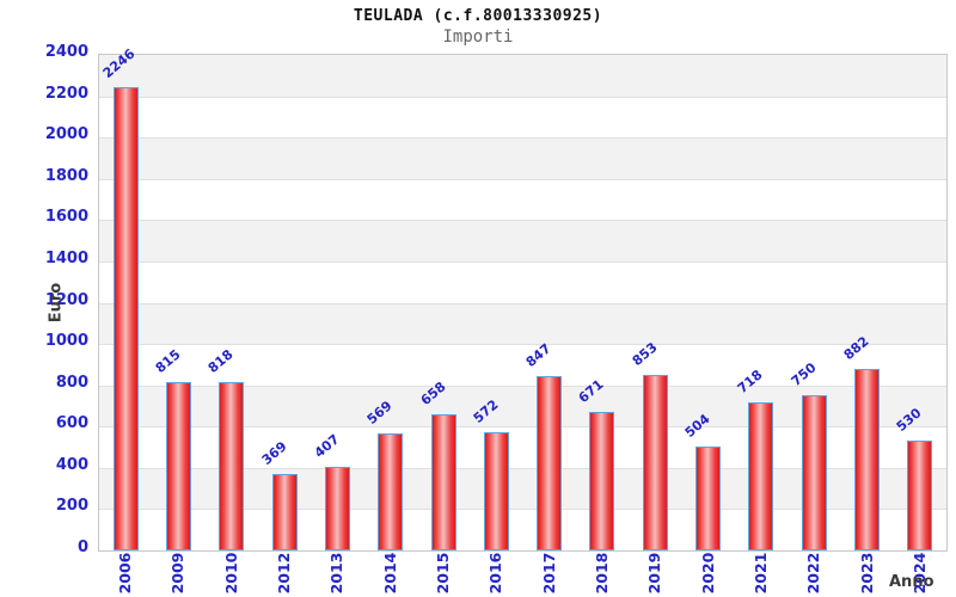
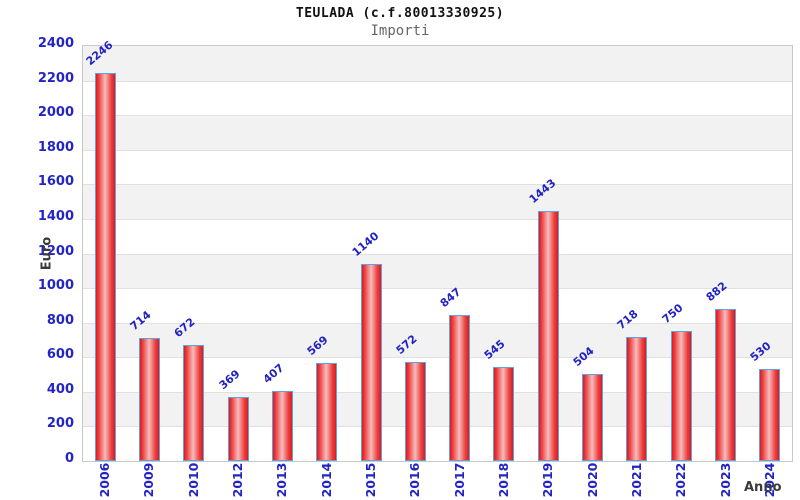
2009: 815 -> 714
2010: 818 -> 672
2015: 658 -> 1140
2018: 671 -> 545
2019: 853 -> 1443
